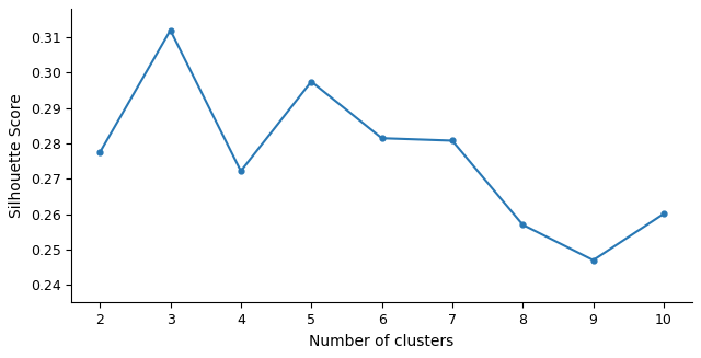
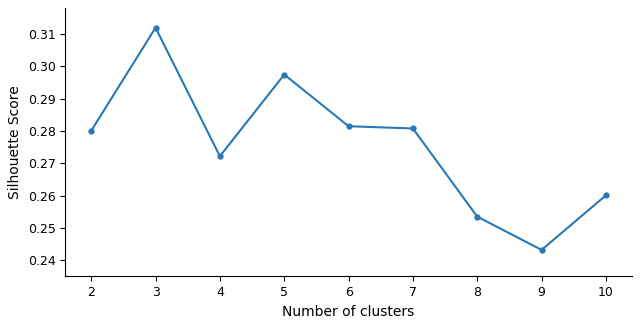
2: 0.2775 -> 0.2801
8: 0.2570 -> 0.2535
9: 0.2470 -> 0.2432
